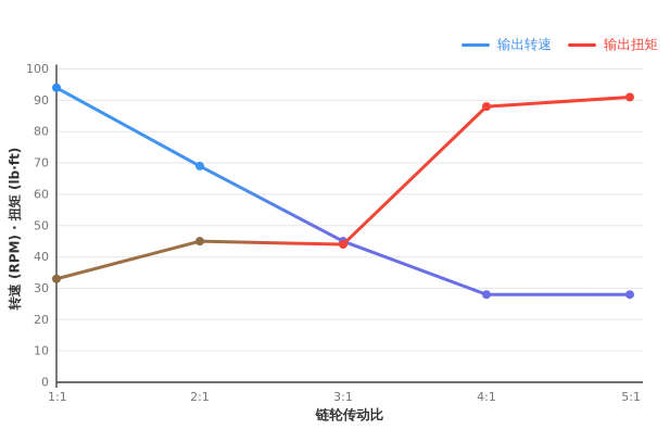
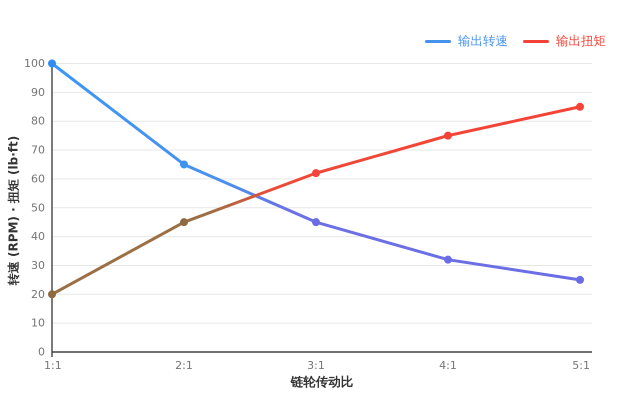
输出转速/1:1: 94 -> 100
输出扭矩/1:1: 33 -> 20
输出转速/2:1: 69 -> 65
输出扭矩/3:1: 44 -> 62
输出转速/4:1: 28 -> 32
输出扭矩/4:1: 88 -> 75
输出转速/5:1: 28 -> 25
输出扭矩/5:1: 91 -> 85
